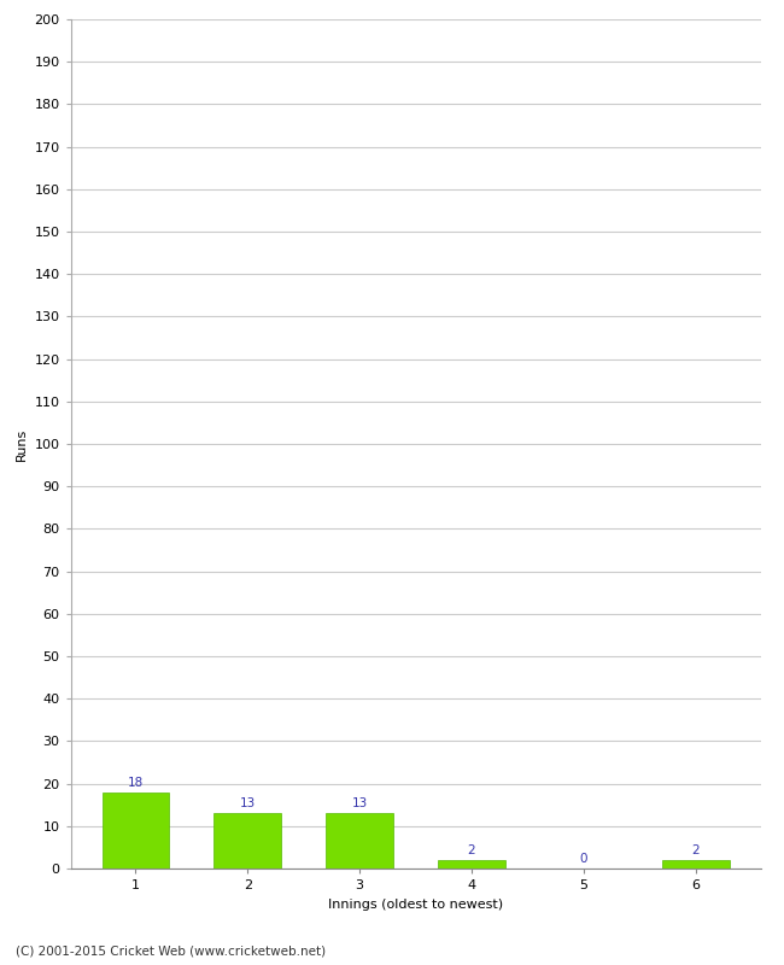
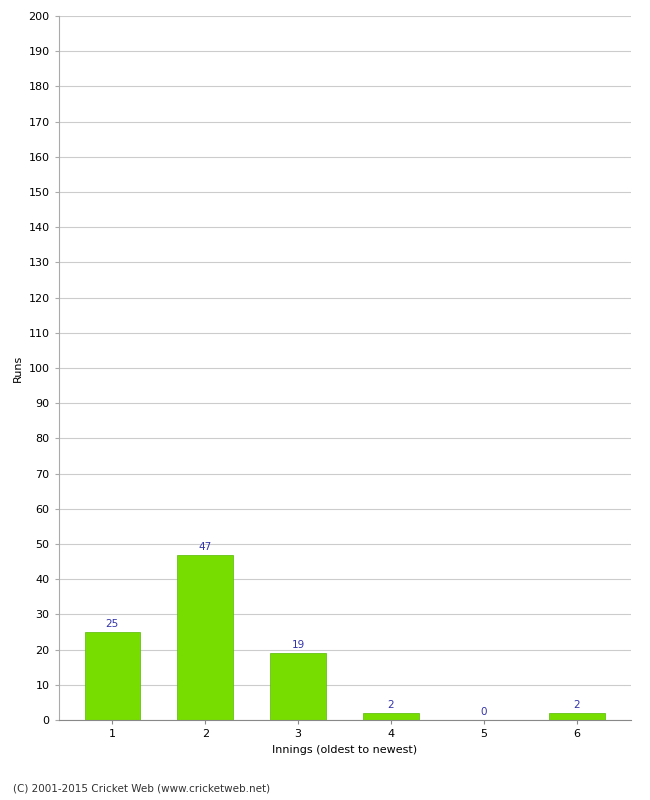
1: 18 -> 25
2: 13 -> 47
3: 13 -> 19
